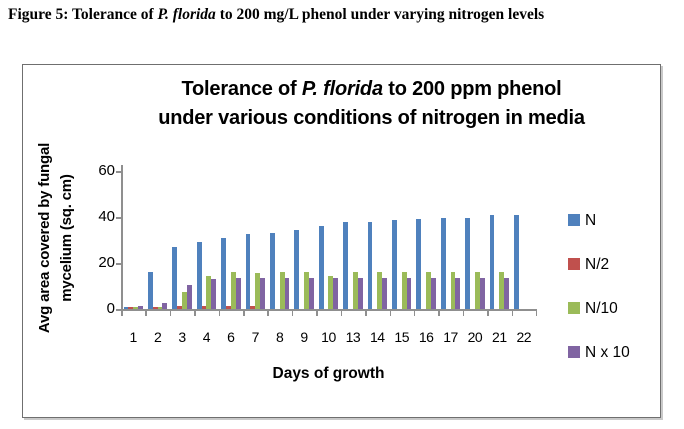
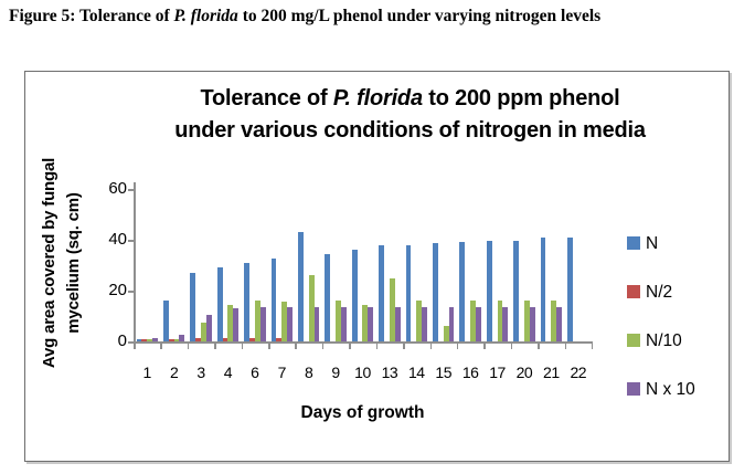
N/8: 33 -> 43
N/10/8: 16 -> 26
N/10/13: 16 -> 25
N/10/15: 16 -> 6
